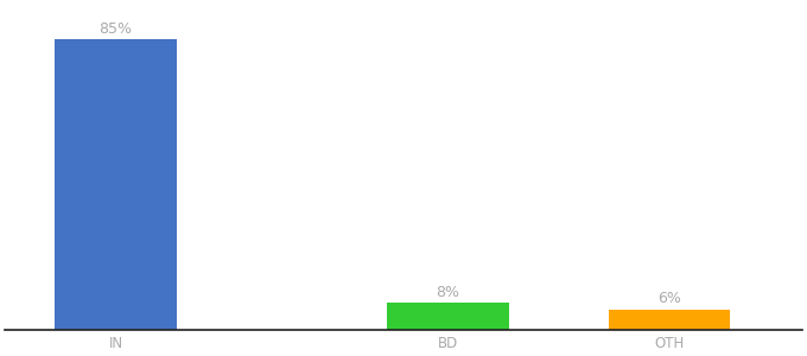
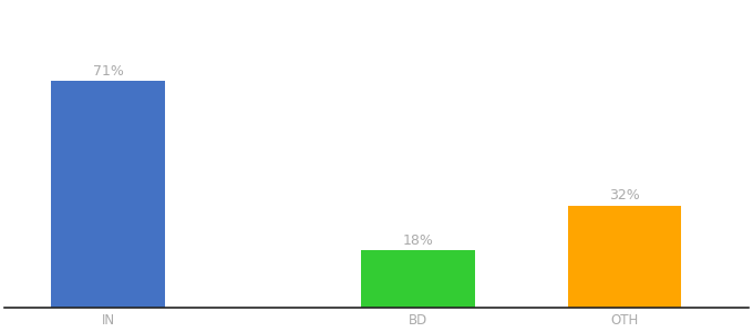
IN: 85% -> 71%
BD: 8% -> 18%
OTH: 6% -> 32%
